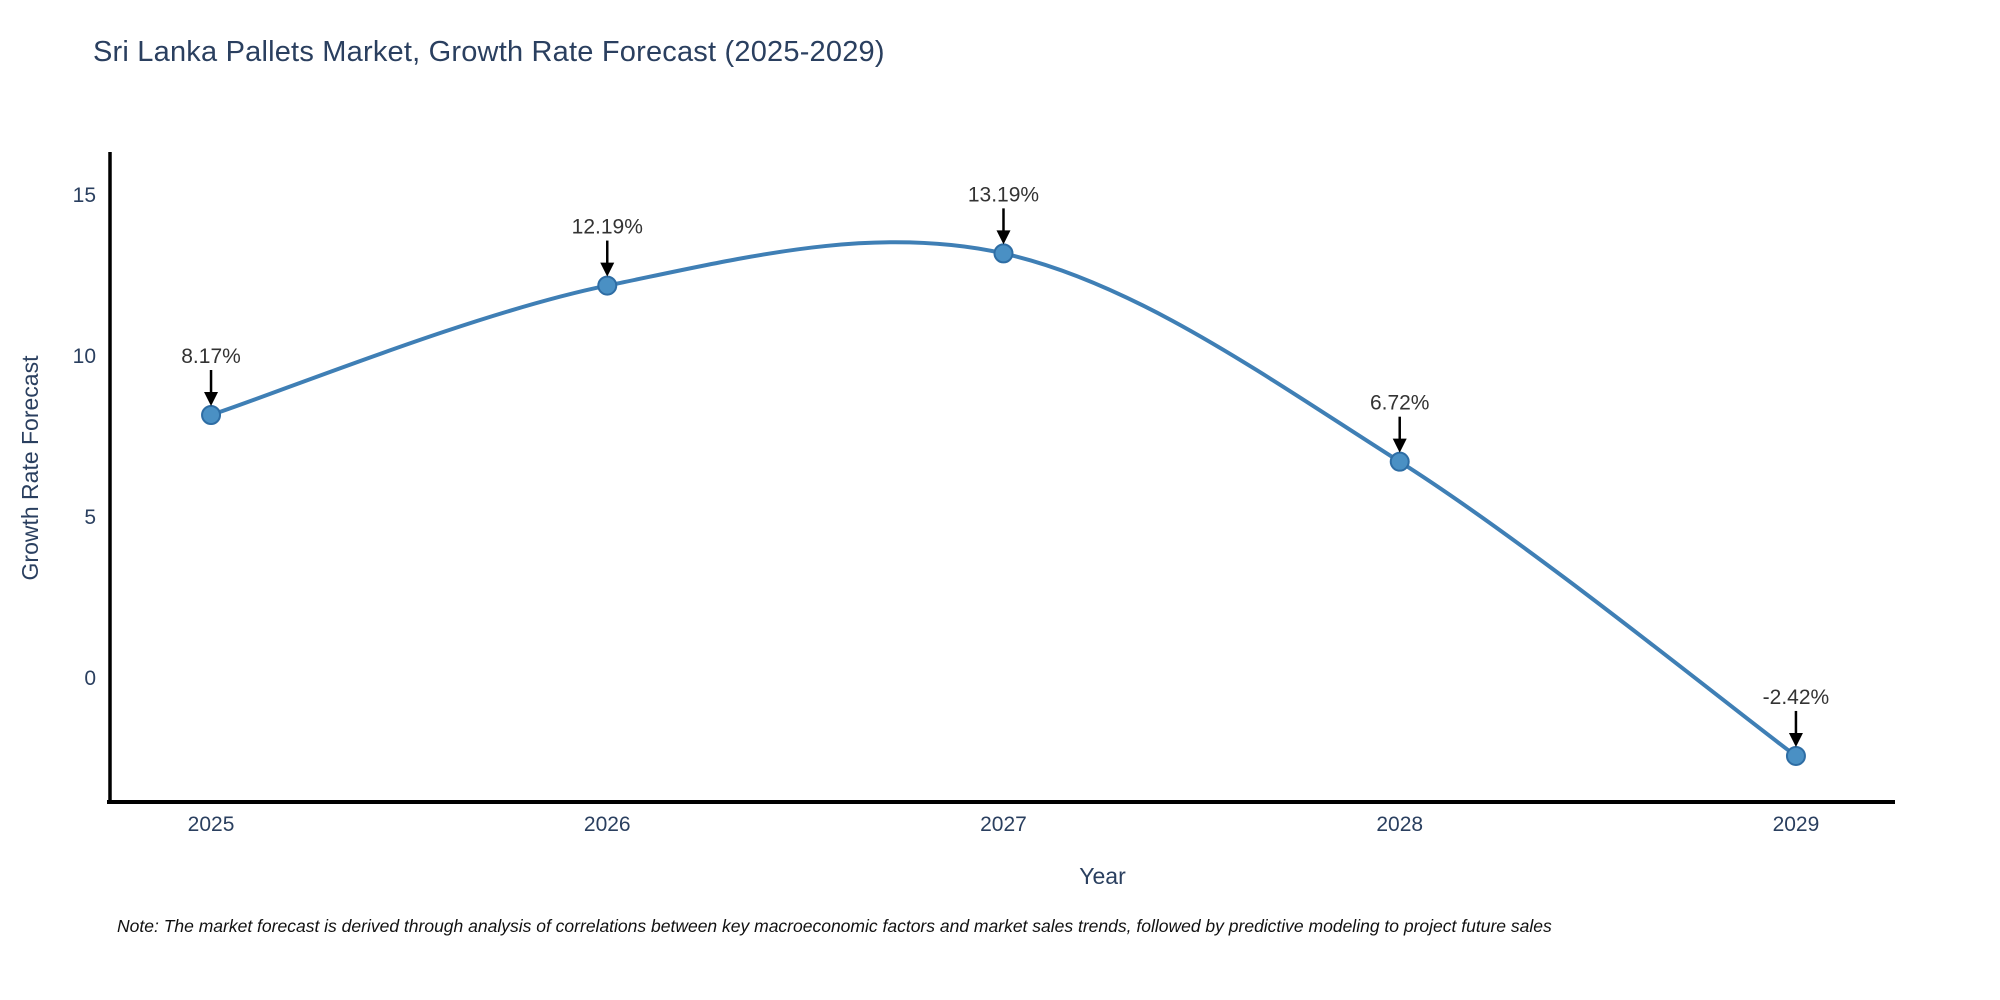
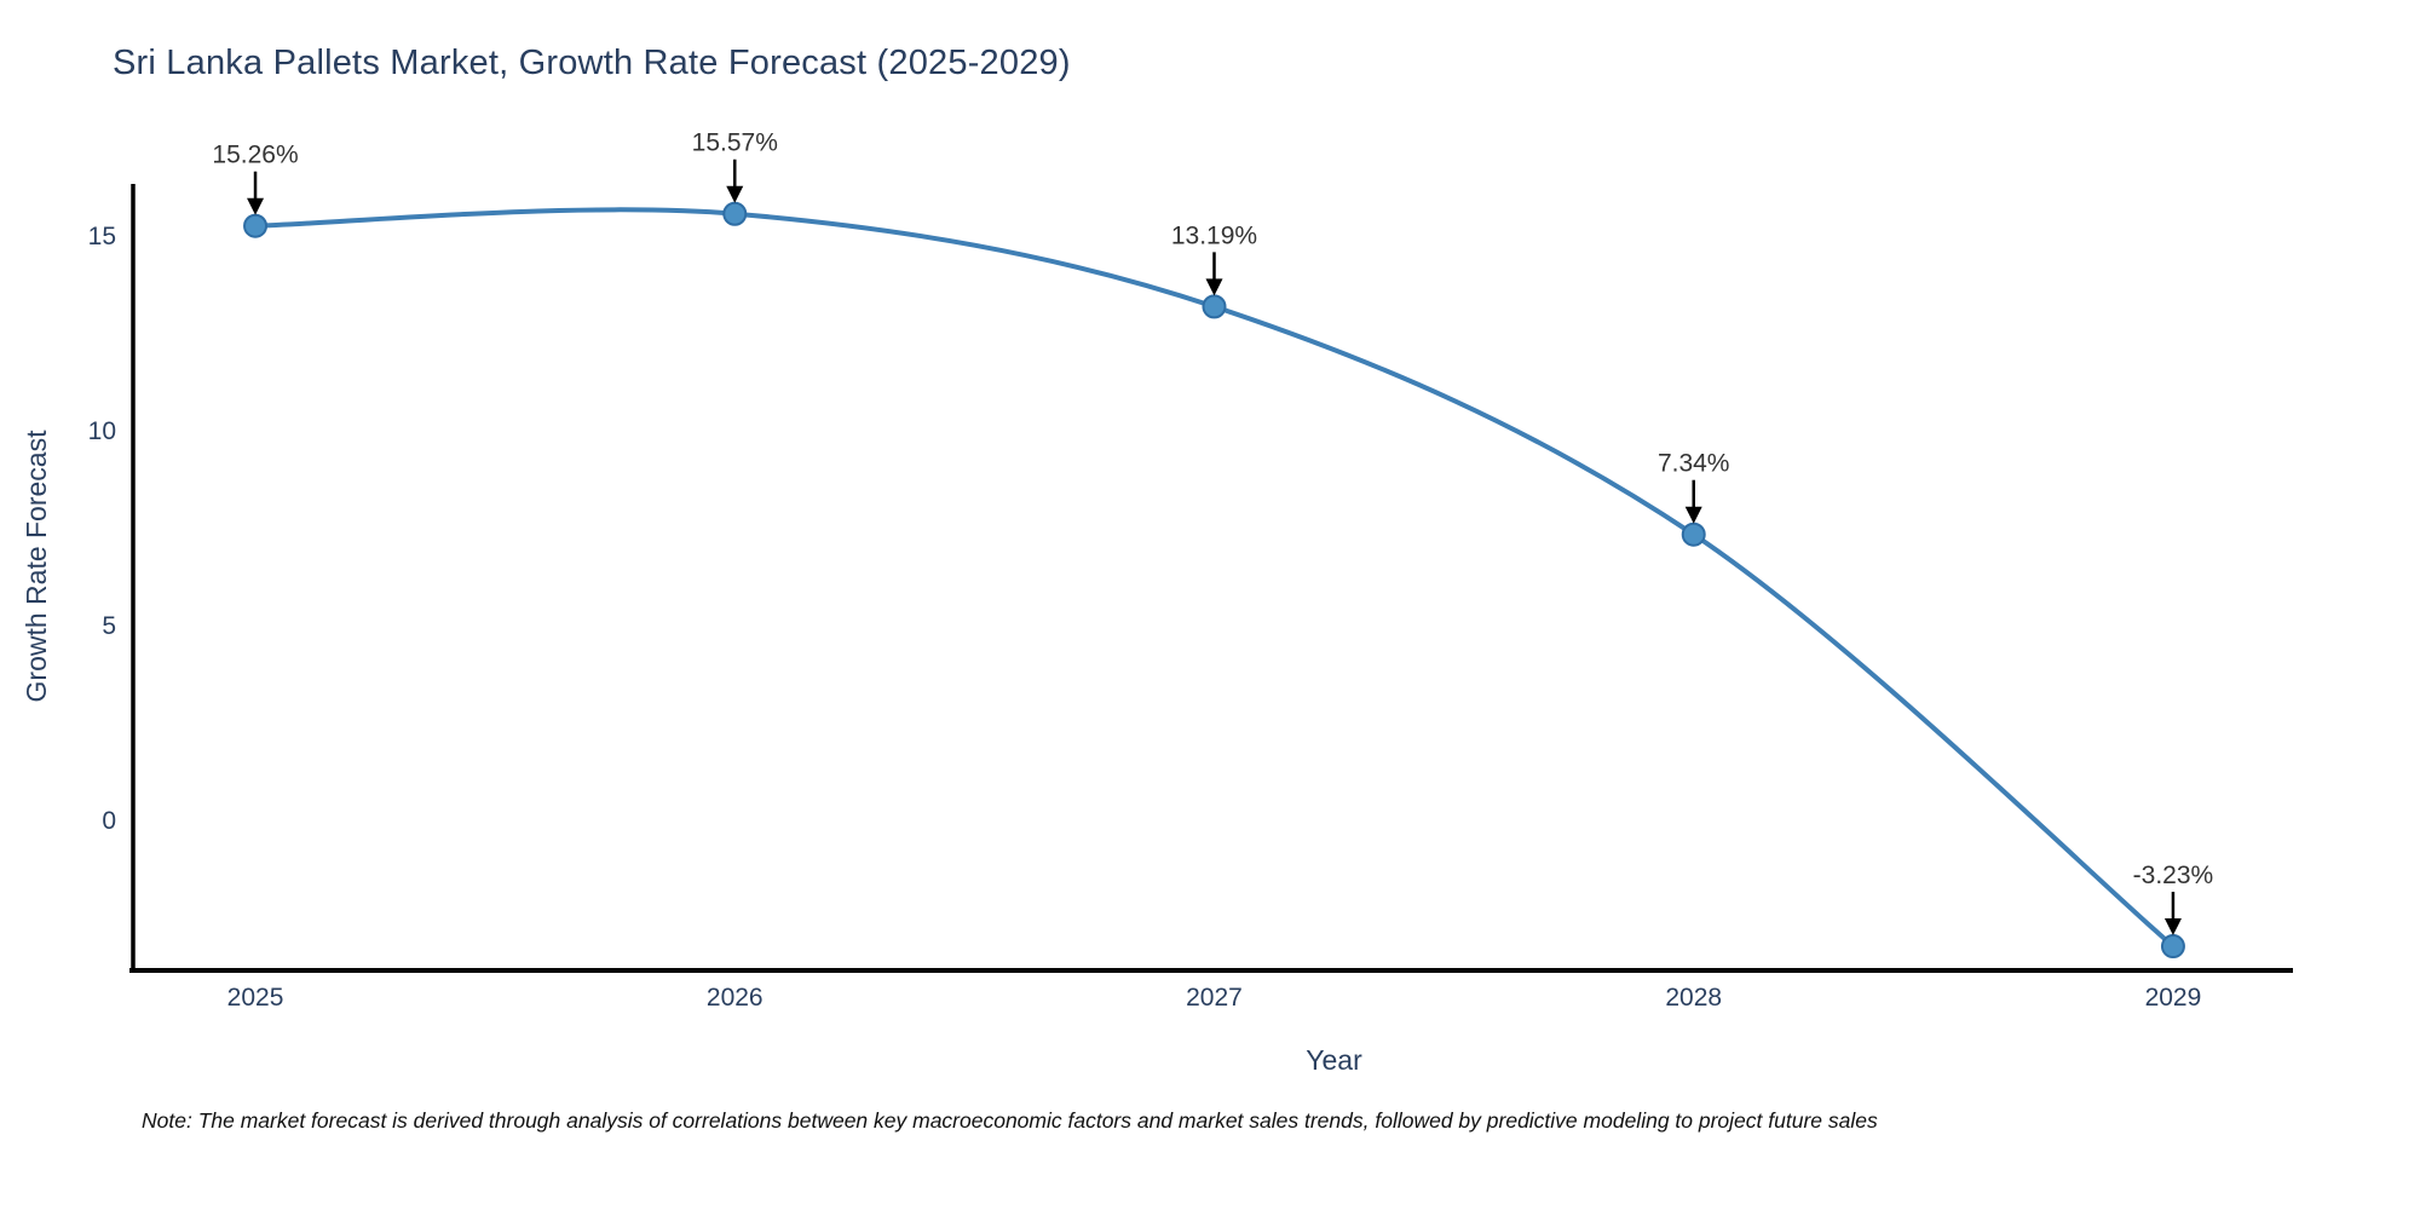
2025: 8.17% -> 15.26%
2026: 12.19% -> 15.57%
2028: 6.72% -> 7.34%
2029: -2.42% -> -3.23%
